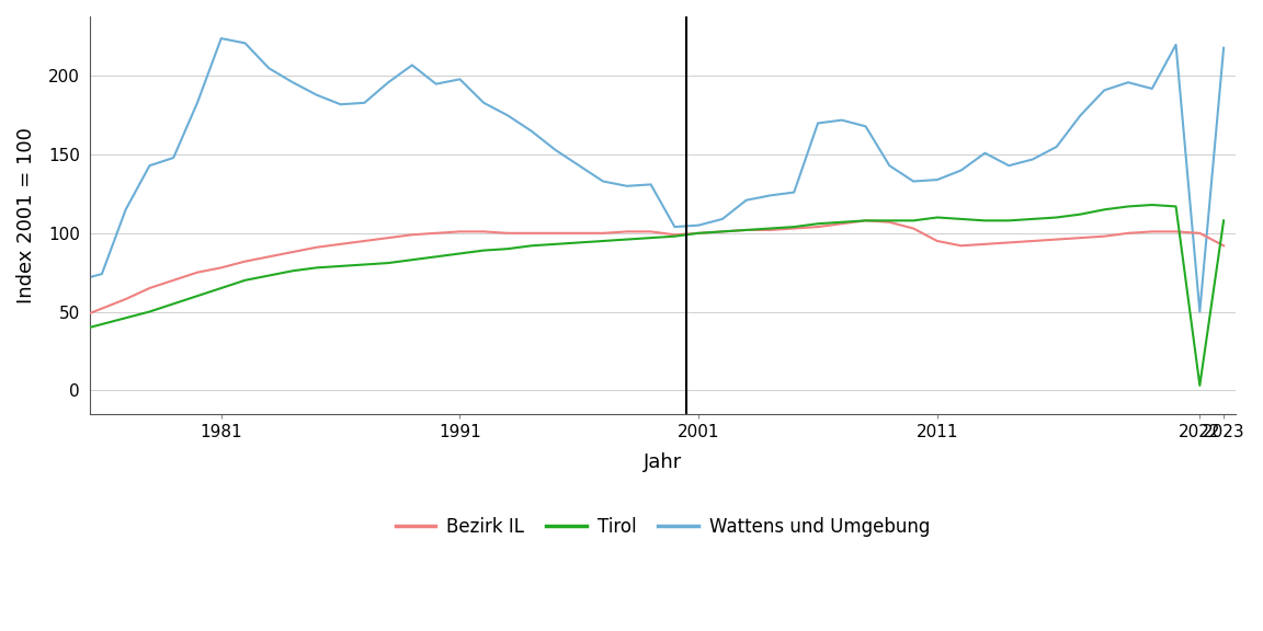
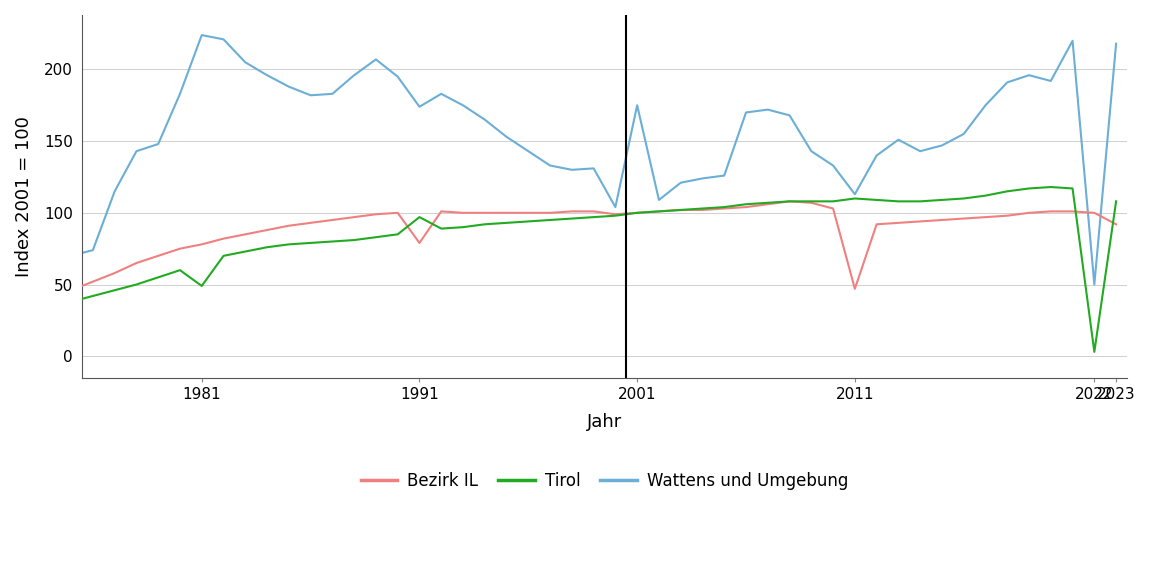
Tirol/1981: 65 -> 49
Bezirk IL/1991: 101 -> 79
Tirol/1991: 87 -> 97
Wattens und Umgebung/1991: 198 -> 174
Wattens und Umgebung/2001: 105 -> 175
Bezirk IL/2011: 95 -> 47
Wattens und Umgebung/2011: 134 -> 113
